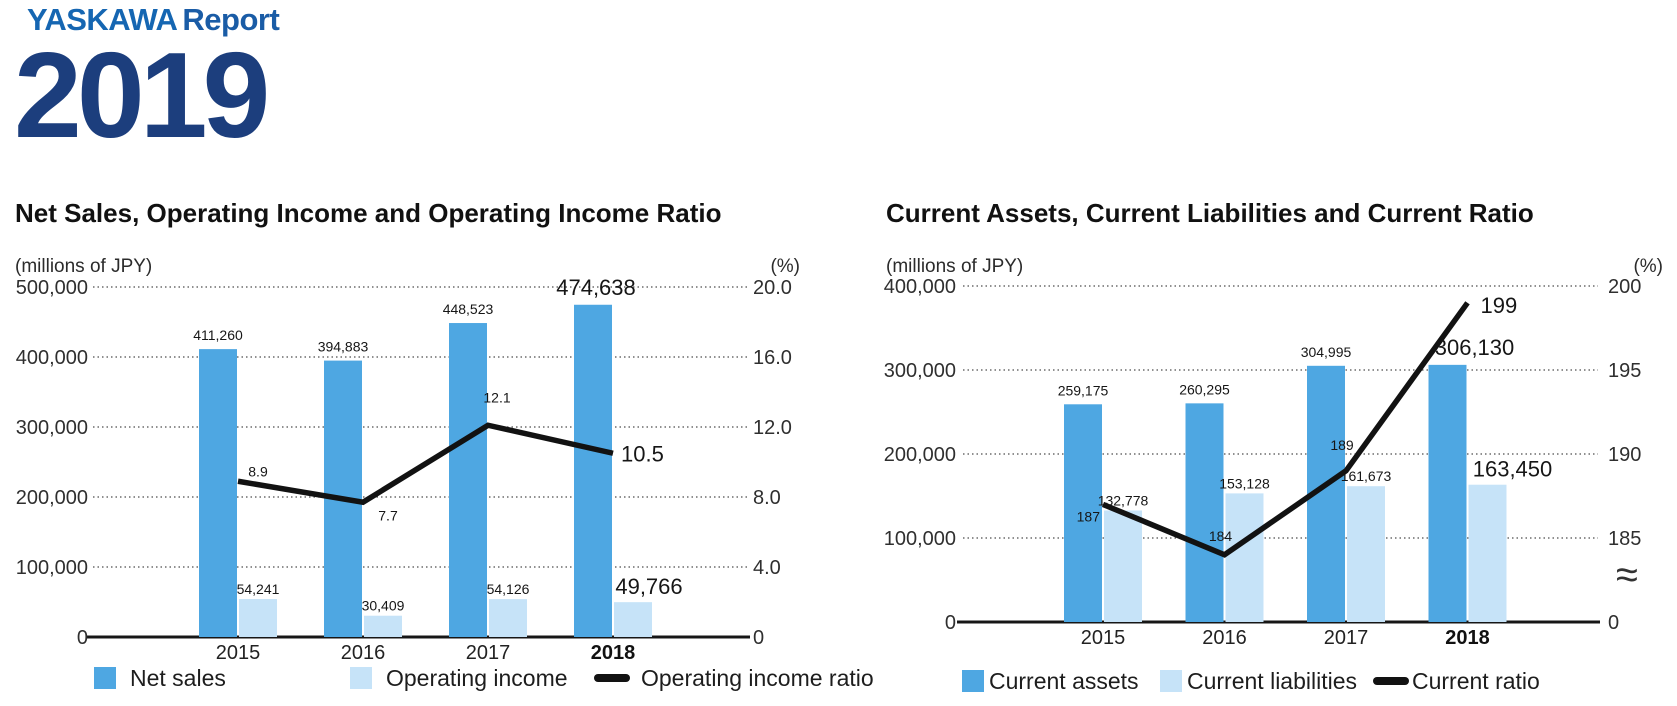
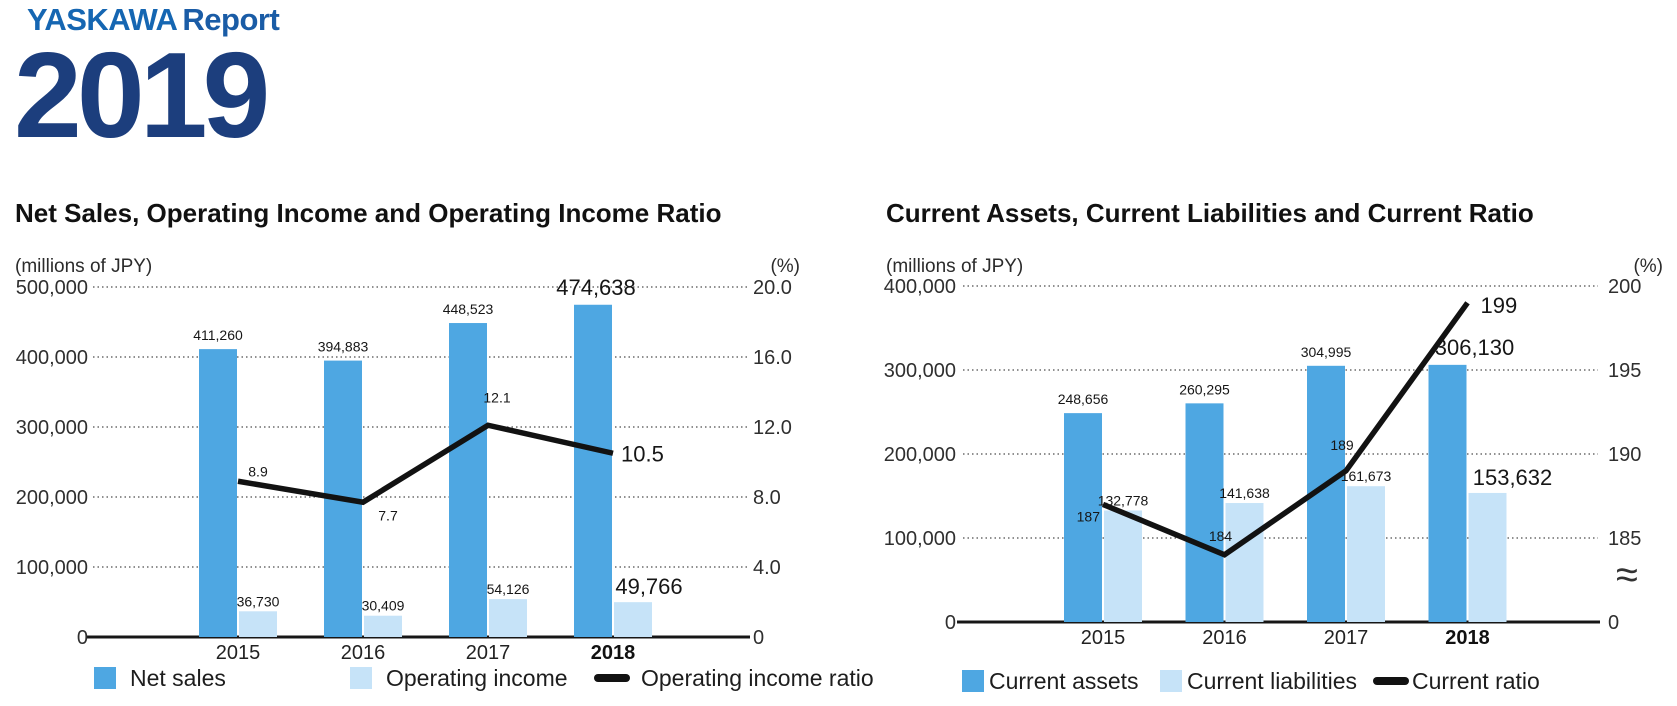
Net Sales, Operating Income and Operating Income Ratio/Operating income/2015: 54,241 -> 36,730
Current Assets, Current Liabilities and Current Ratio/Current assets/2015: 259,175 -> 248,656
Current Assets, Current Liabilities and Current Ratio/Current liabilities/2016: 153,128 -> 141,638
Current Assets, Current Liabilities and Current Ratio/Current liabilities/2018: 163,450 -> 153,632
